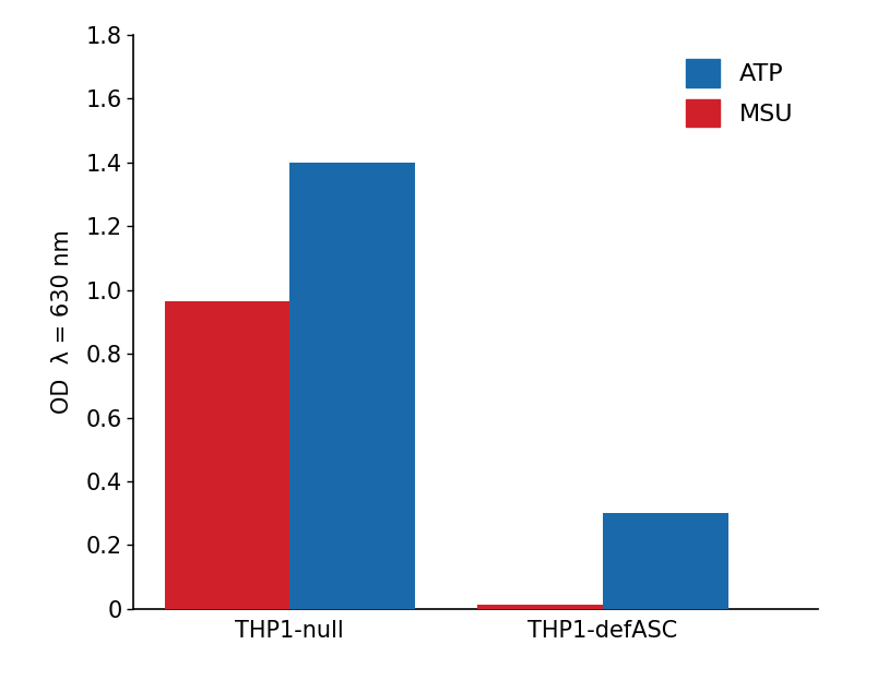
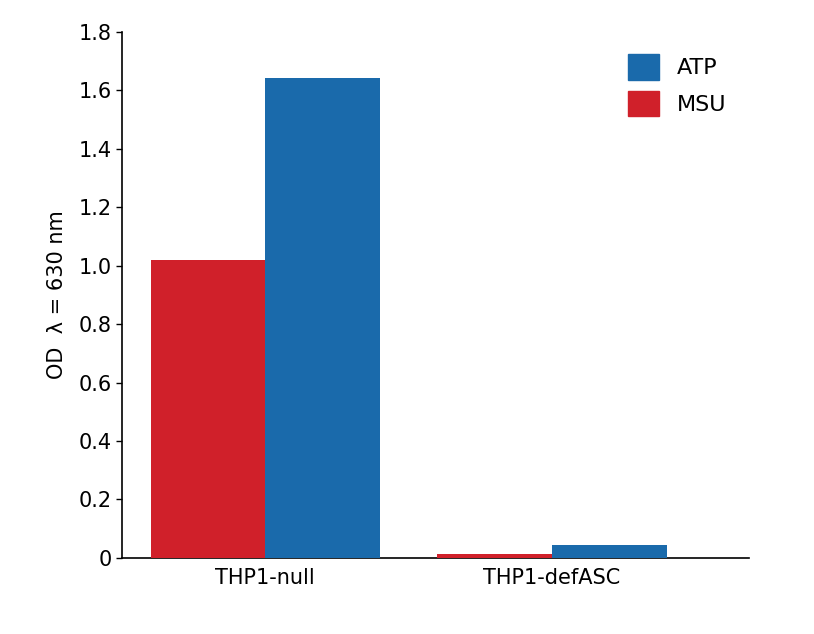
MSU/THP1-null: 0.965 -> 1.020
ATP/THP1-null: 1.400 -> 1.640
ATP/THP1-defASC: 0.300 -> 0.045
